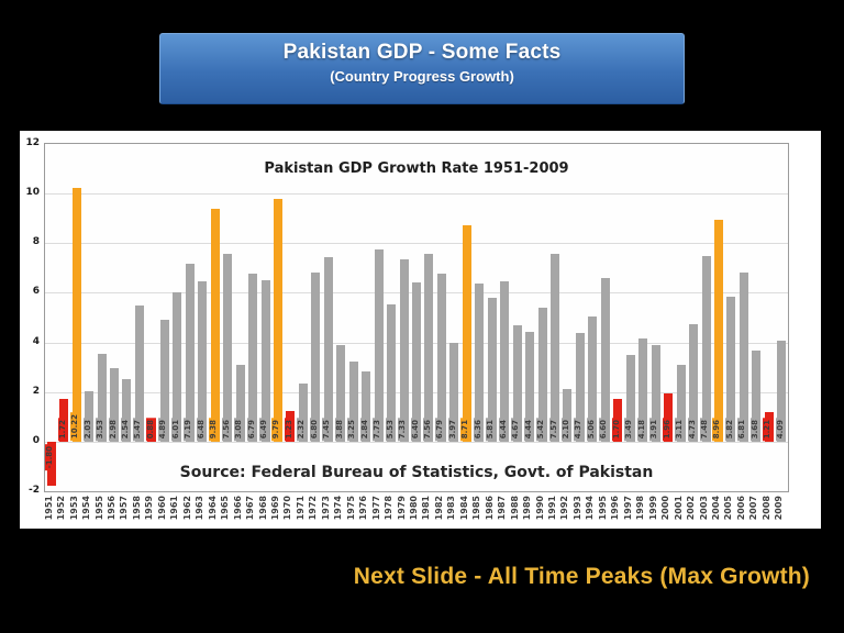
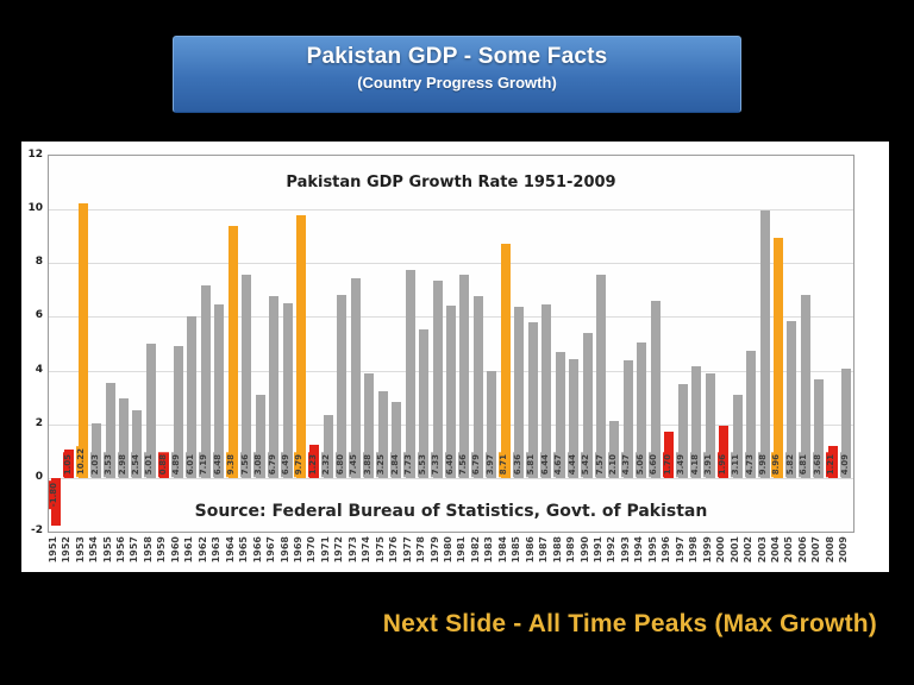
1952: 1.72 -> 1.05
1958: 5.47 -> 5.01
2003: 7.48 -> 9.98
